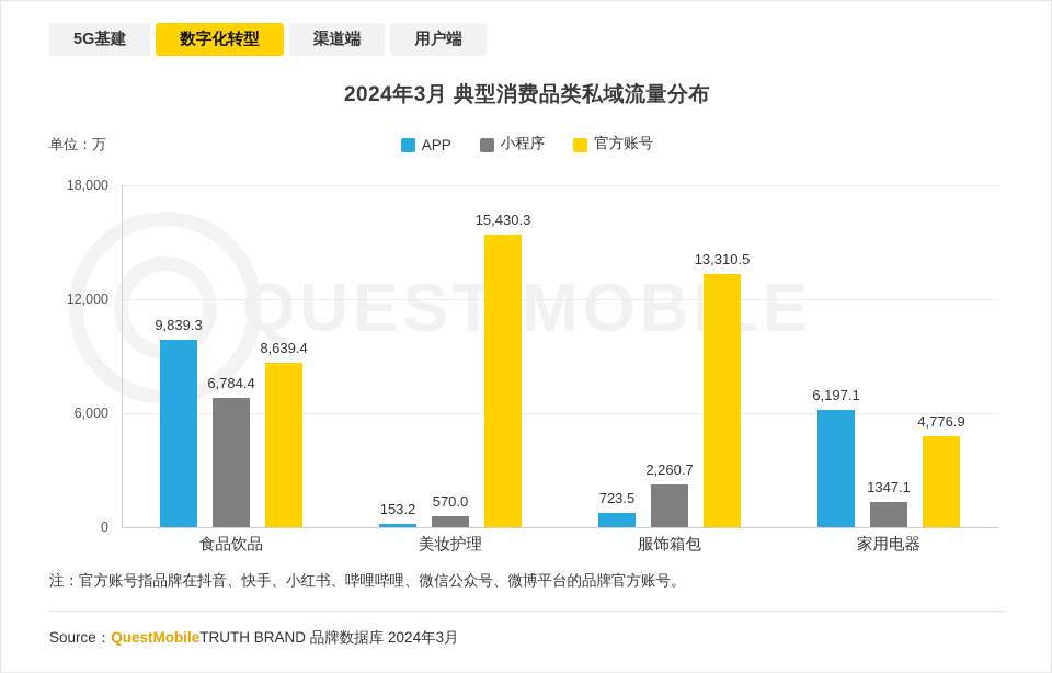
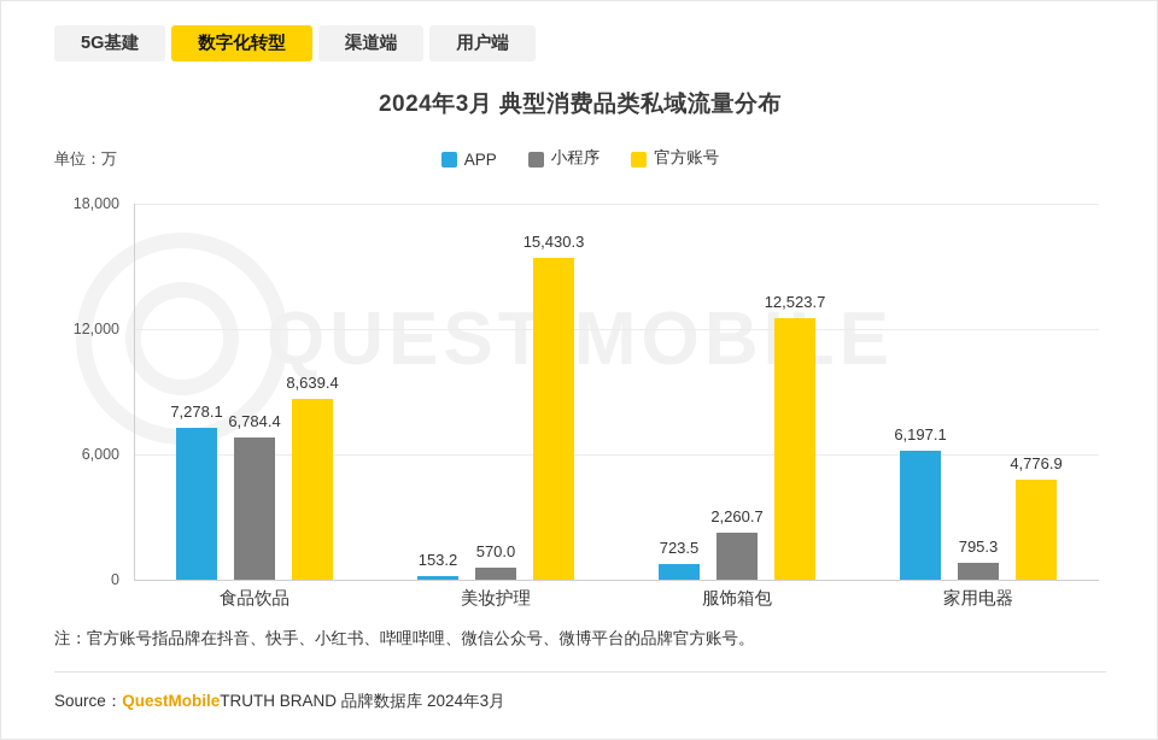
APP/食品饮品: 9,839.3 -> 7,278.1
官方账号/服饰箱包: 13,310.5 -> 12,523.7
小程序/家用电器: 1347.1 -> 795.3
